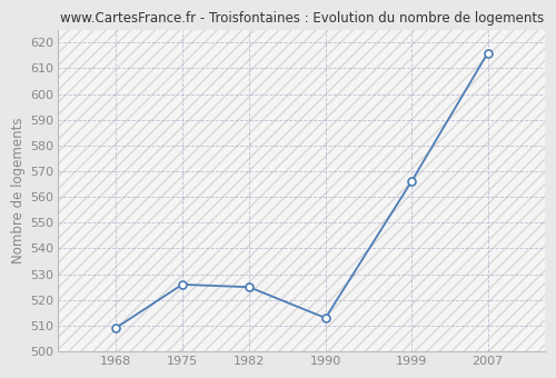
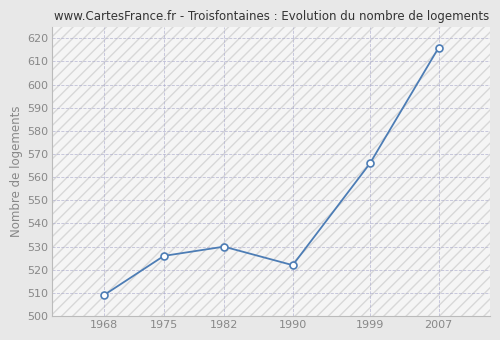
1982: 525 -> 530
1990: 513 -> 522
